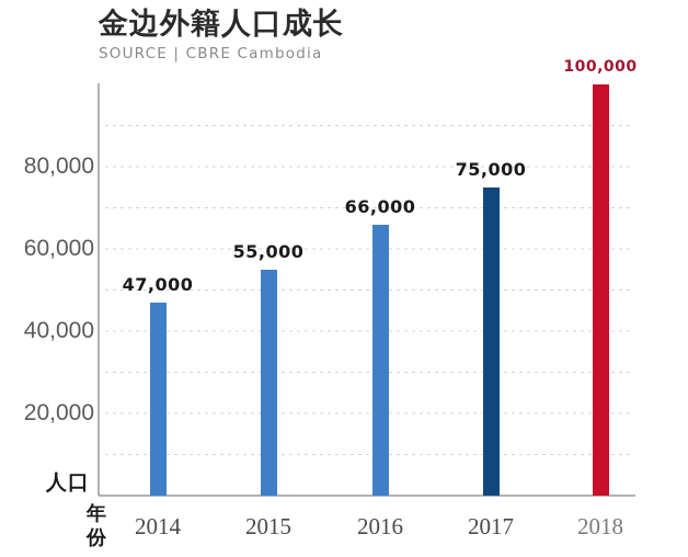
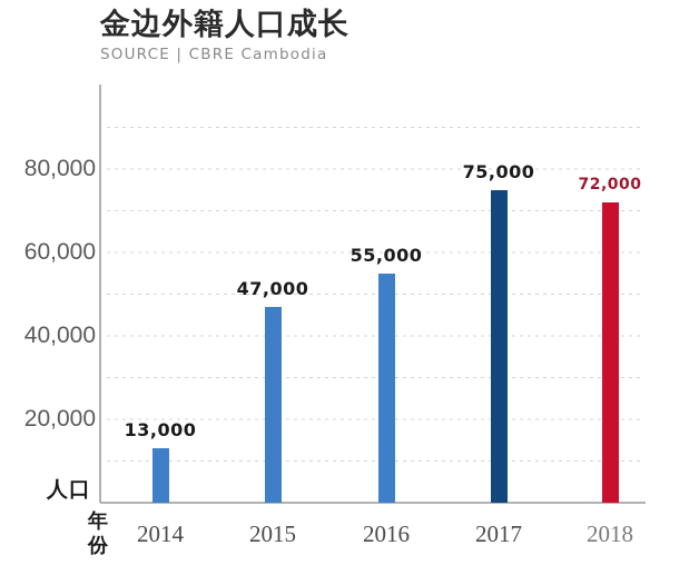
2014: 47,000 -> 13,000
2015: 55,000 -> 47,000
2016: 66,000 -> 55,000
2018: 100,000 -> 72,000
